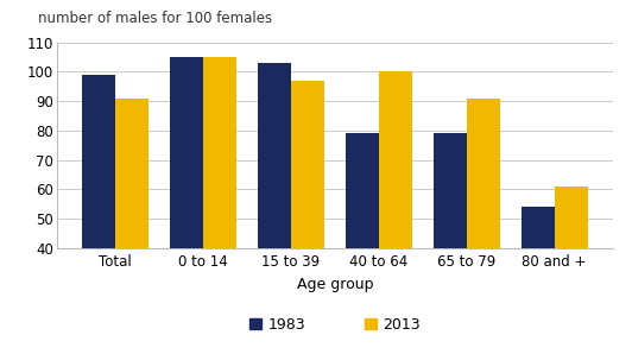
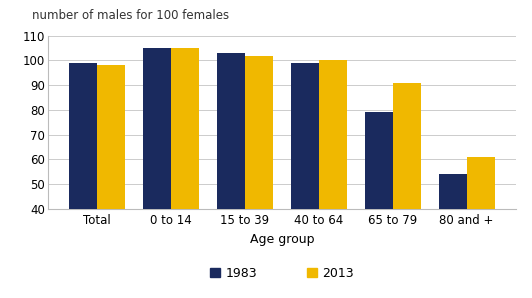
2013/Total: 91 -> 98
2013/15 to 39: 97 -> 102
1983/40 to 64: 79 -> 99
